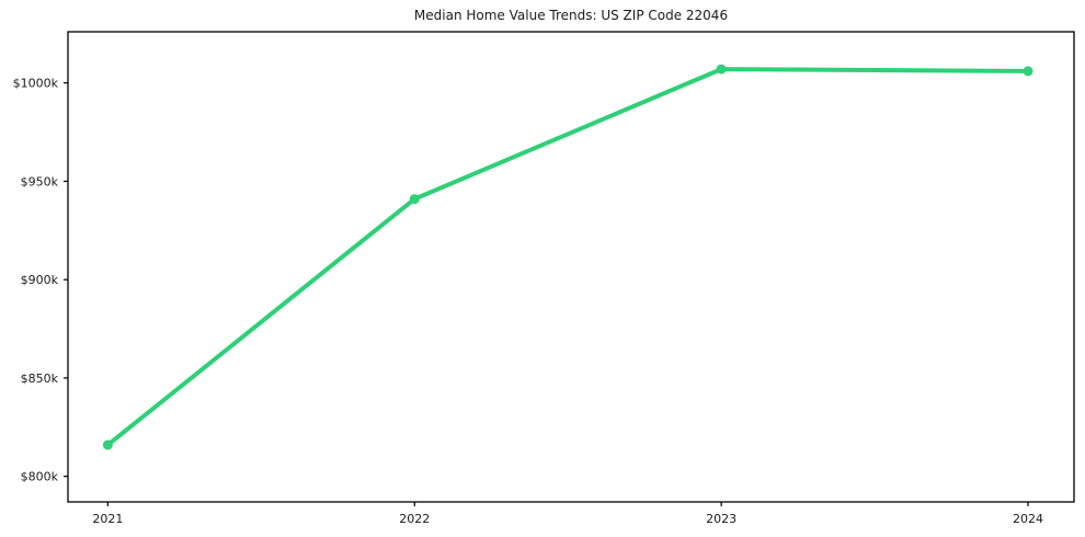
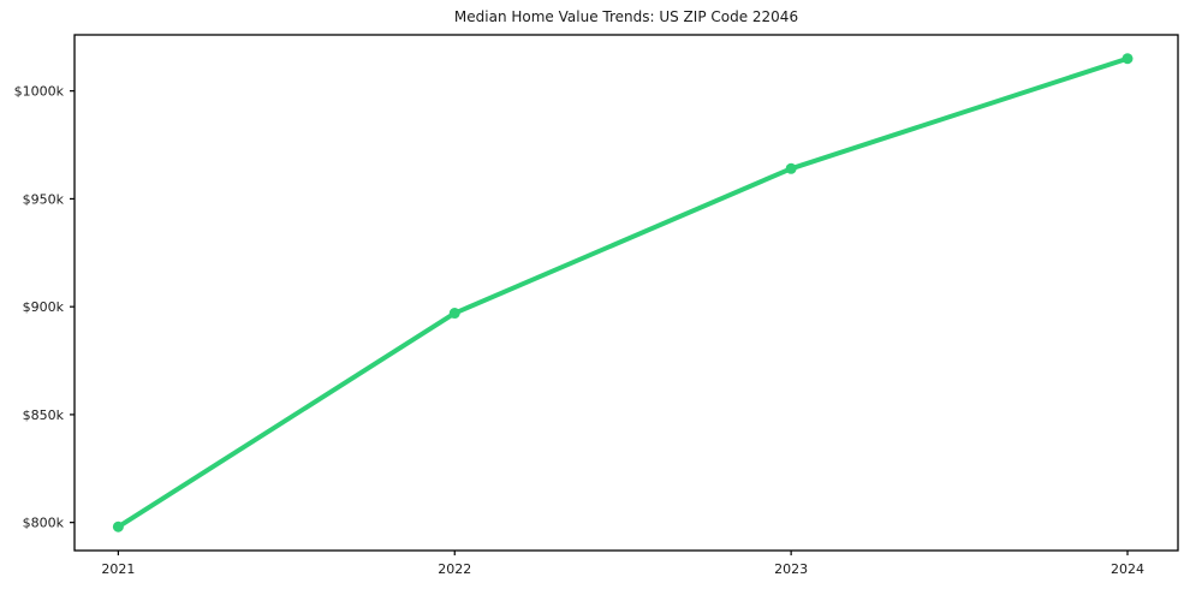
2021: $816k -> $798k
2022: $941k -> $897k
2023: $1007k -> $964k
2024: $1006k -> $1015k
